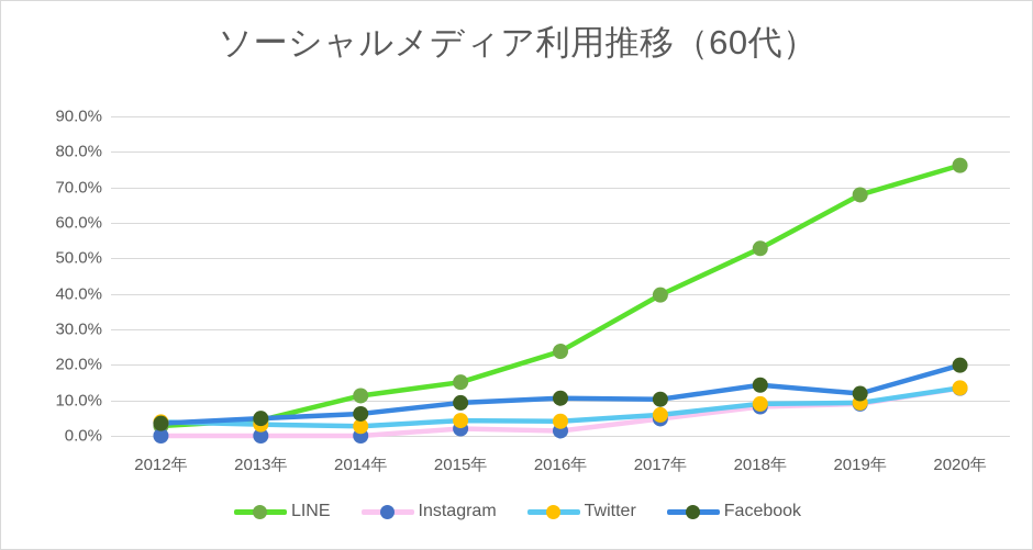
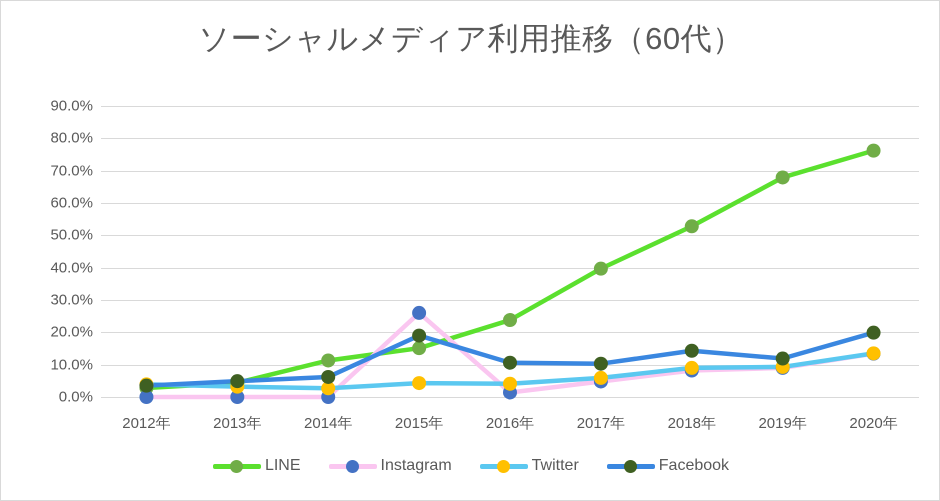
Instagram/2015年: 2% -> 26%
Facebook/2015年: 9% -> 19%
